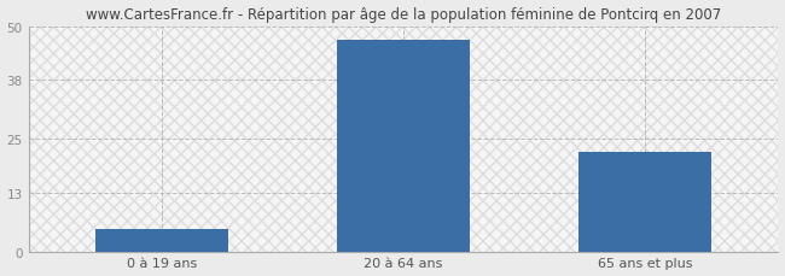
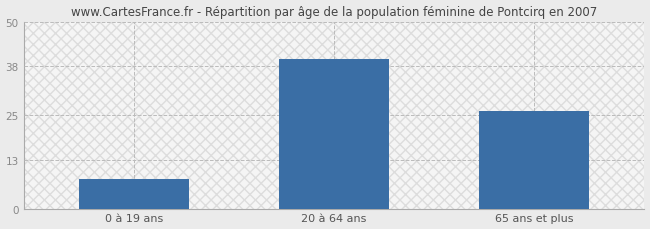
0 à 19 ans: 5 -> 8
20 à 64 ans: 47 -> 40
65 ans et plus: 22 -> 26
